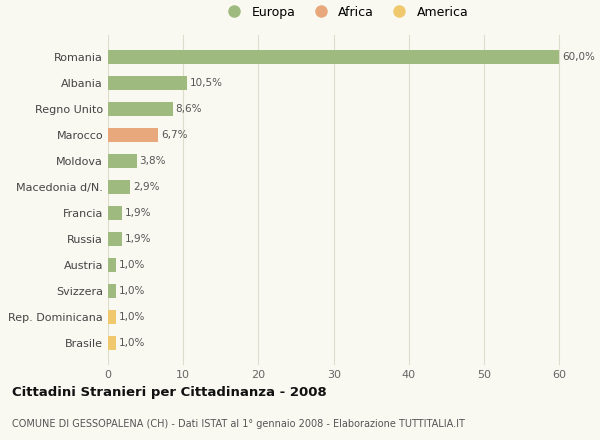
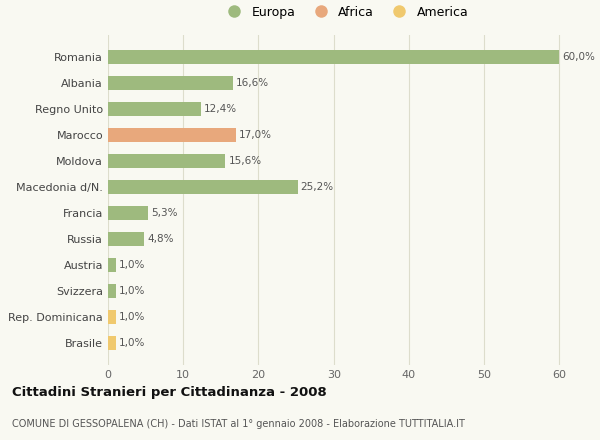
Albania: 10,5% -> 16,6%
Regno Unito: 8,6% -> 12,4%
Marocco: 6,7% -> 17,0%
Moldova: 3,8% -> 15,6%
Macedonia d/N.: 2,9% -> 25,2%
Francia: 1,9% -> 5,3%
Russia: 1,9% -> 4,8%
